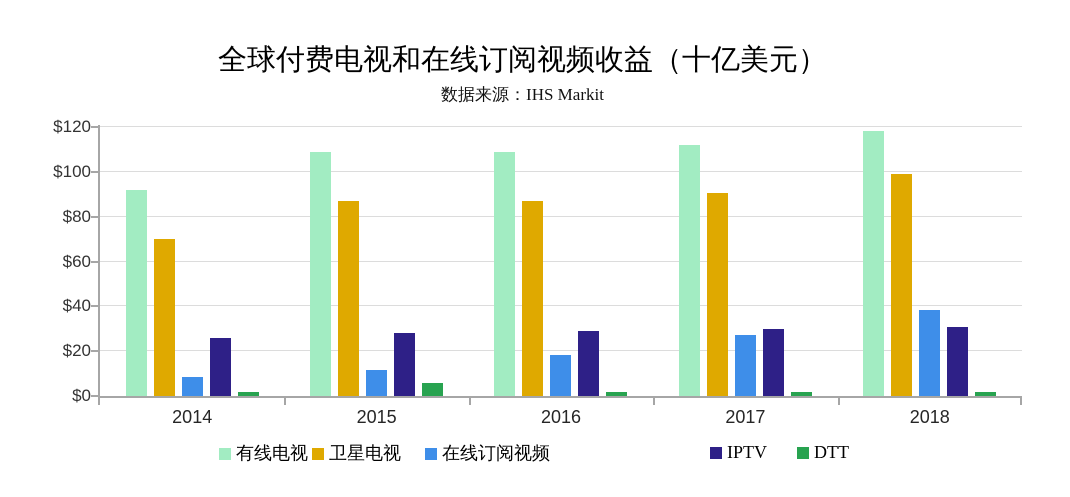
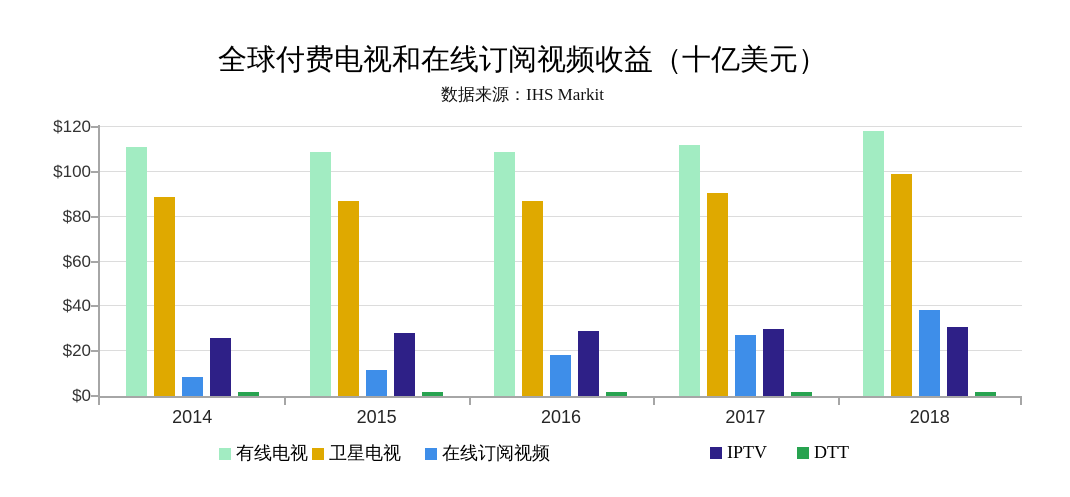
有线电视/2014: $92 -> $111
卫星电视/2014: $70 -> $89
DTT/2015: $6 -> $2
